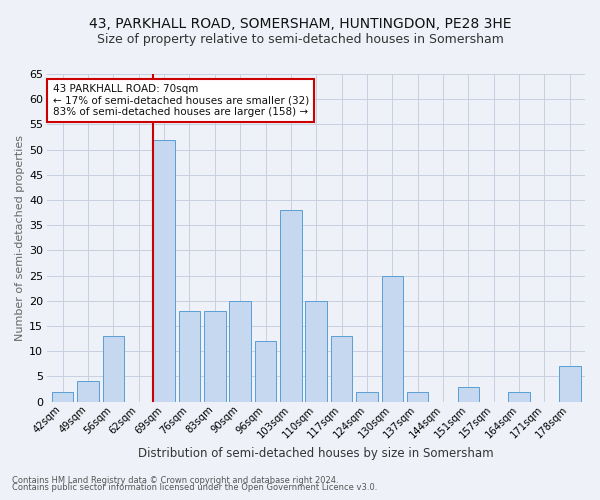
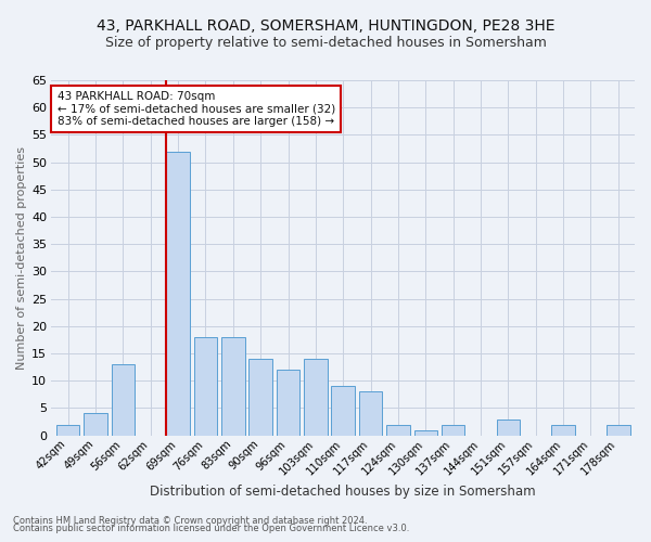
90sqm: 20 -> 14
103sqm: 38 -> 14
110sqm: 20 -> 9
117sqm: 13 -> 8
130sqm: 25 -> 1
178sqm: 7 -> 2
